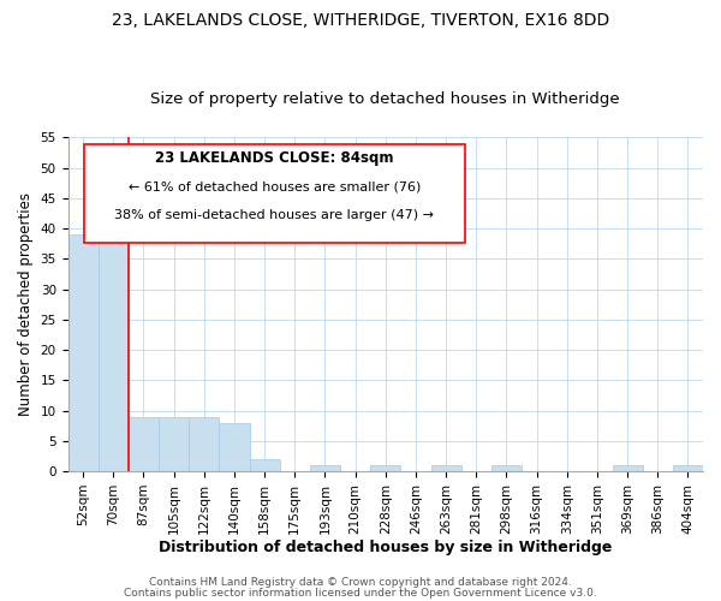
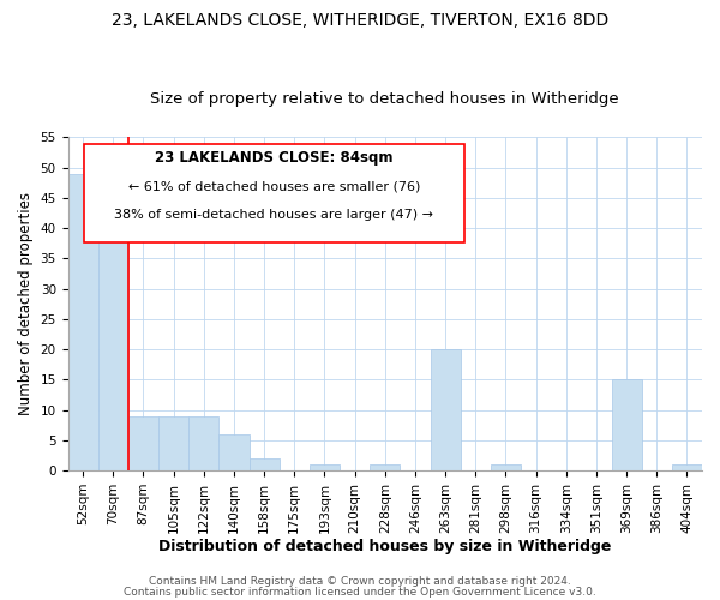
52sqm: 39 -> 49
140sqm: 8 -> 6
263sqm: 1 -> 20
369sqm: 1 -> 15
